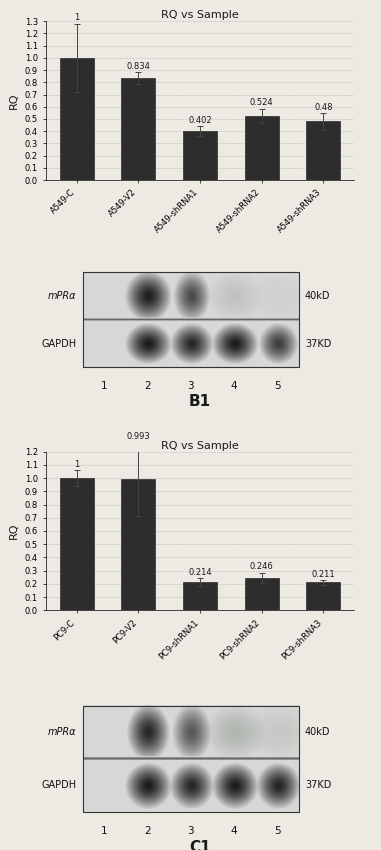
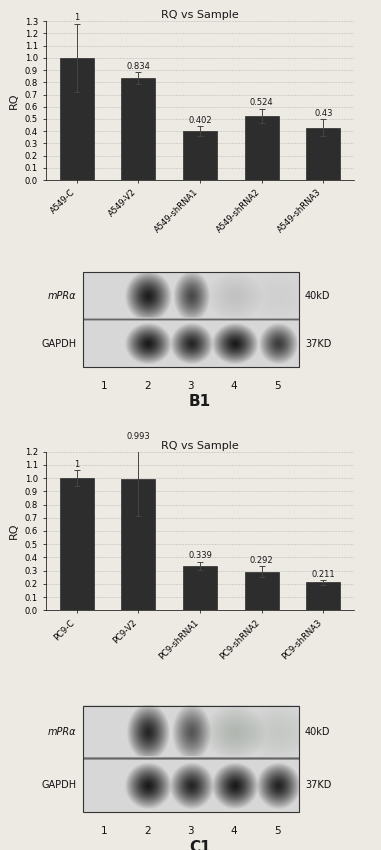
A549-shRNA3: 0.48 -> 0.43
PC9-shRNA1: 0.214 -> 0.339
PC9-shRNA2: 0.246 -> 0.292
